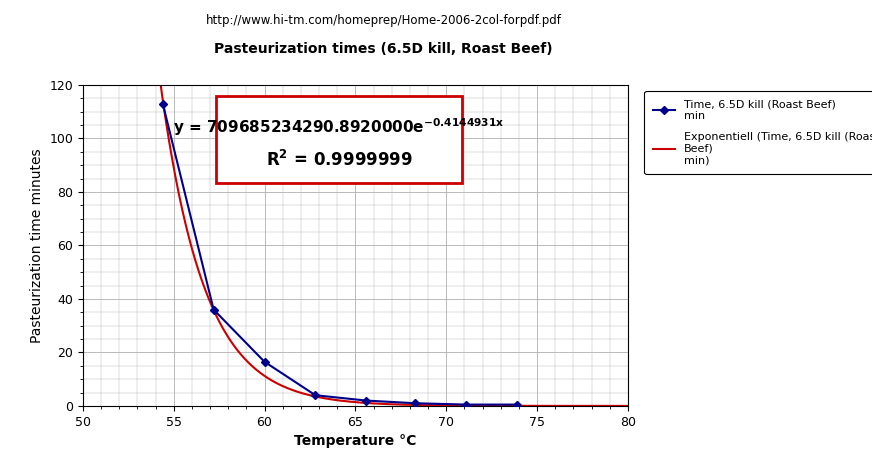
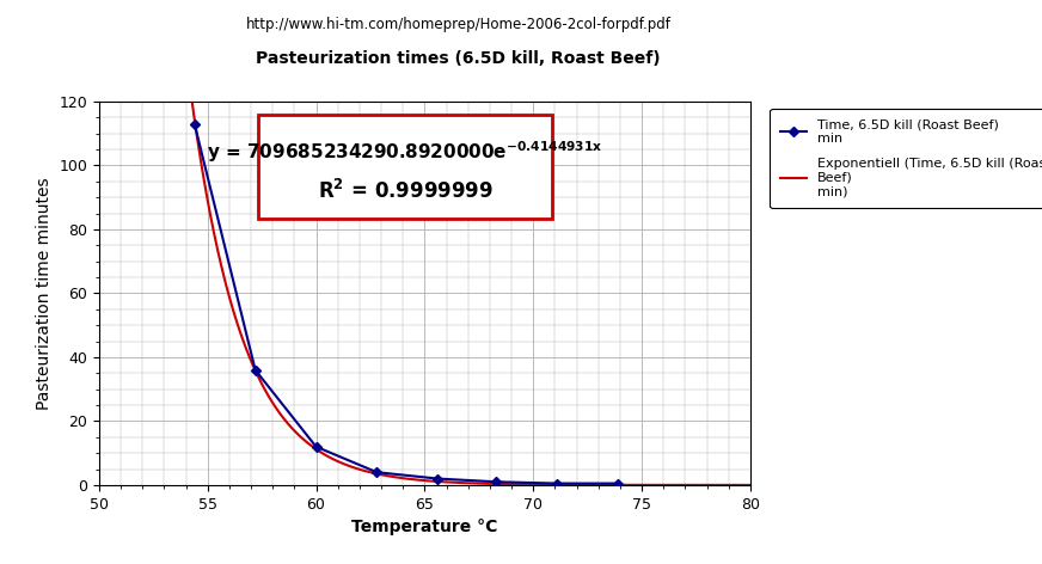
Time, 6.5D kill (Roast Beef) min/60: 16.5 -> 12.0
